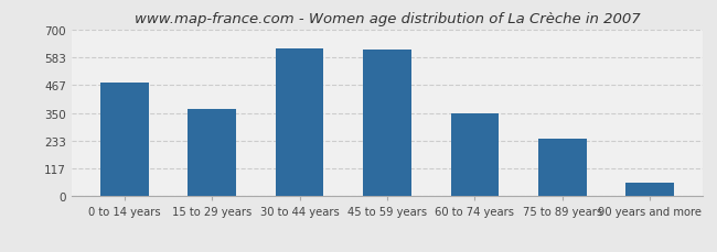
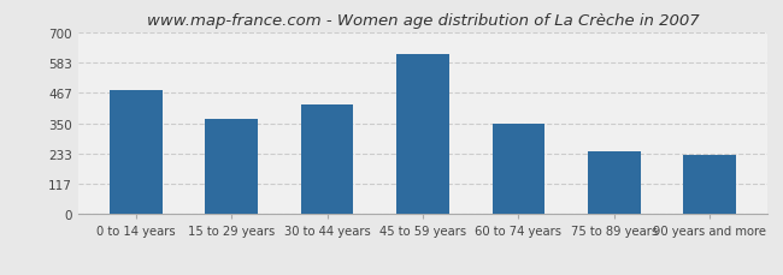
30 to 44 years: 621 -> 420
90 years and more: 55 -> 230
